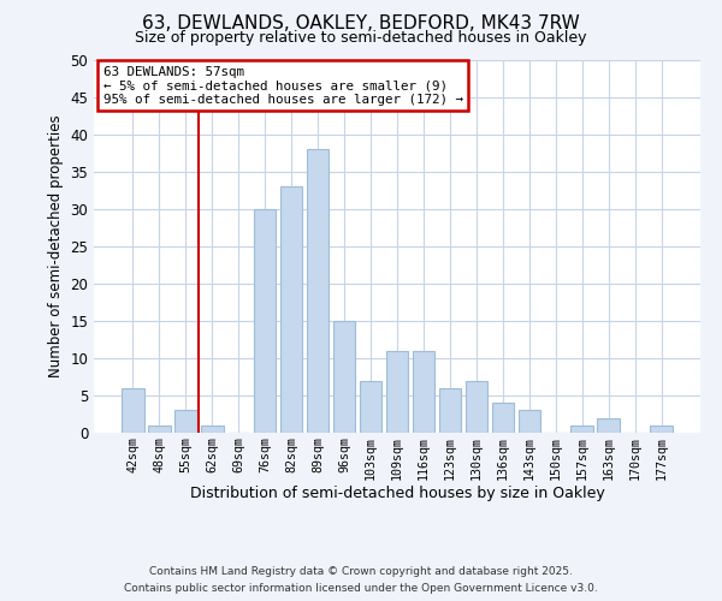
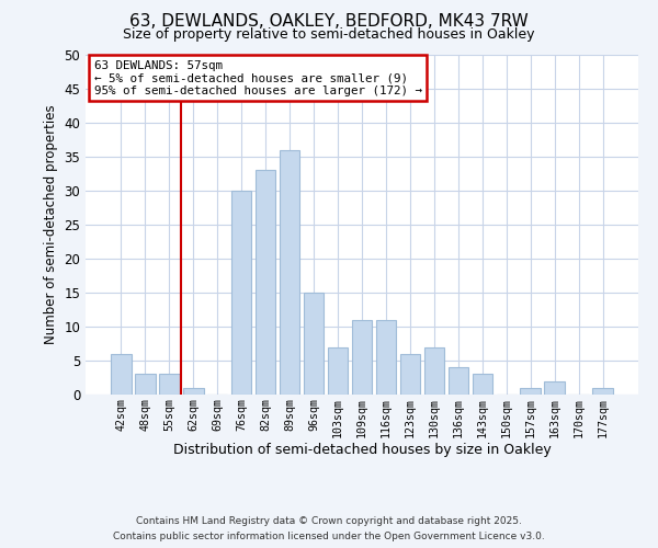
48sqm: 1 -> 3
89sqm: 38 -> 36
